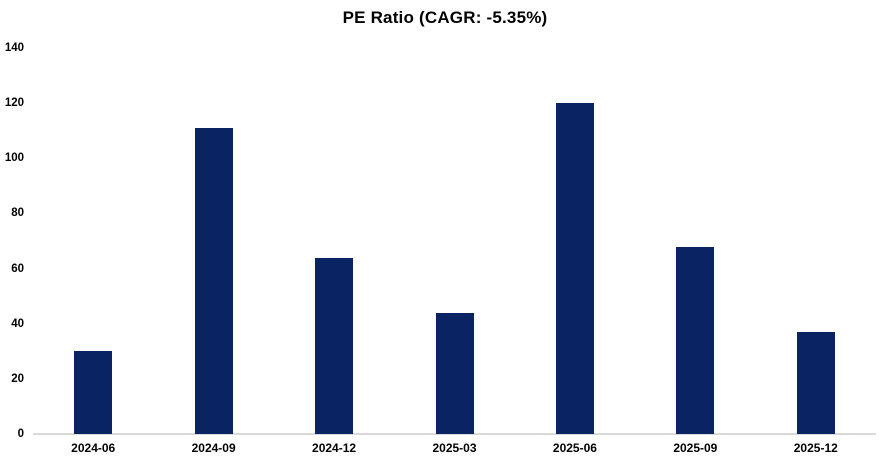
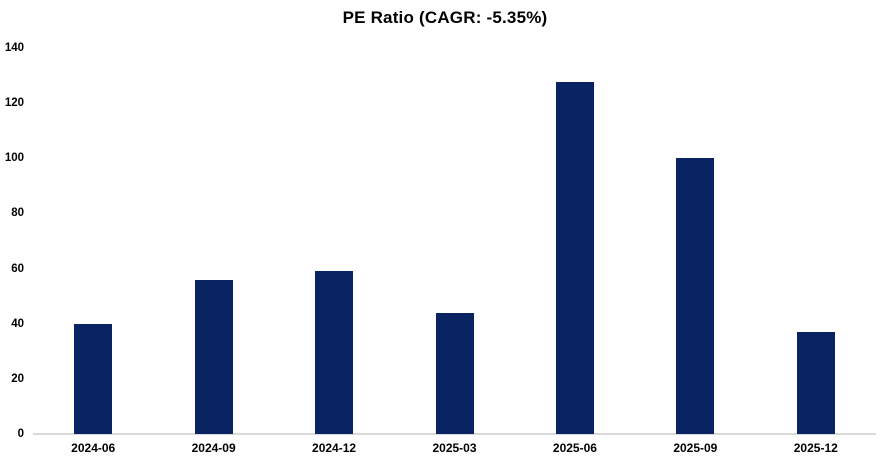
2024-06: 30 -> 40
2024-09: 111 -> 56
2024-12: 64 -> 59
2025-06: 120 -> 128
2025-09: 68 -> 100
